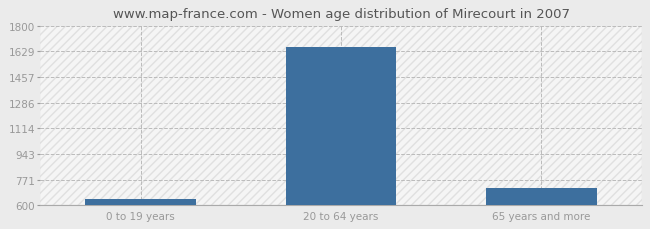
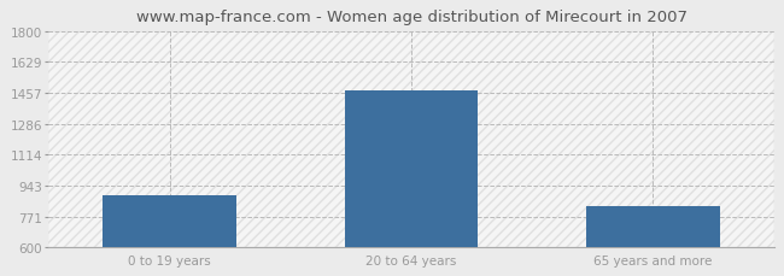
0 to 19 years: 640 -> 890
20 to 64 years: 1660 -> 1470
65 years and more: 710 -> 830
